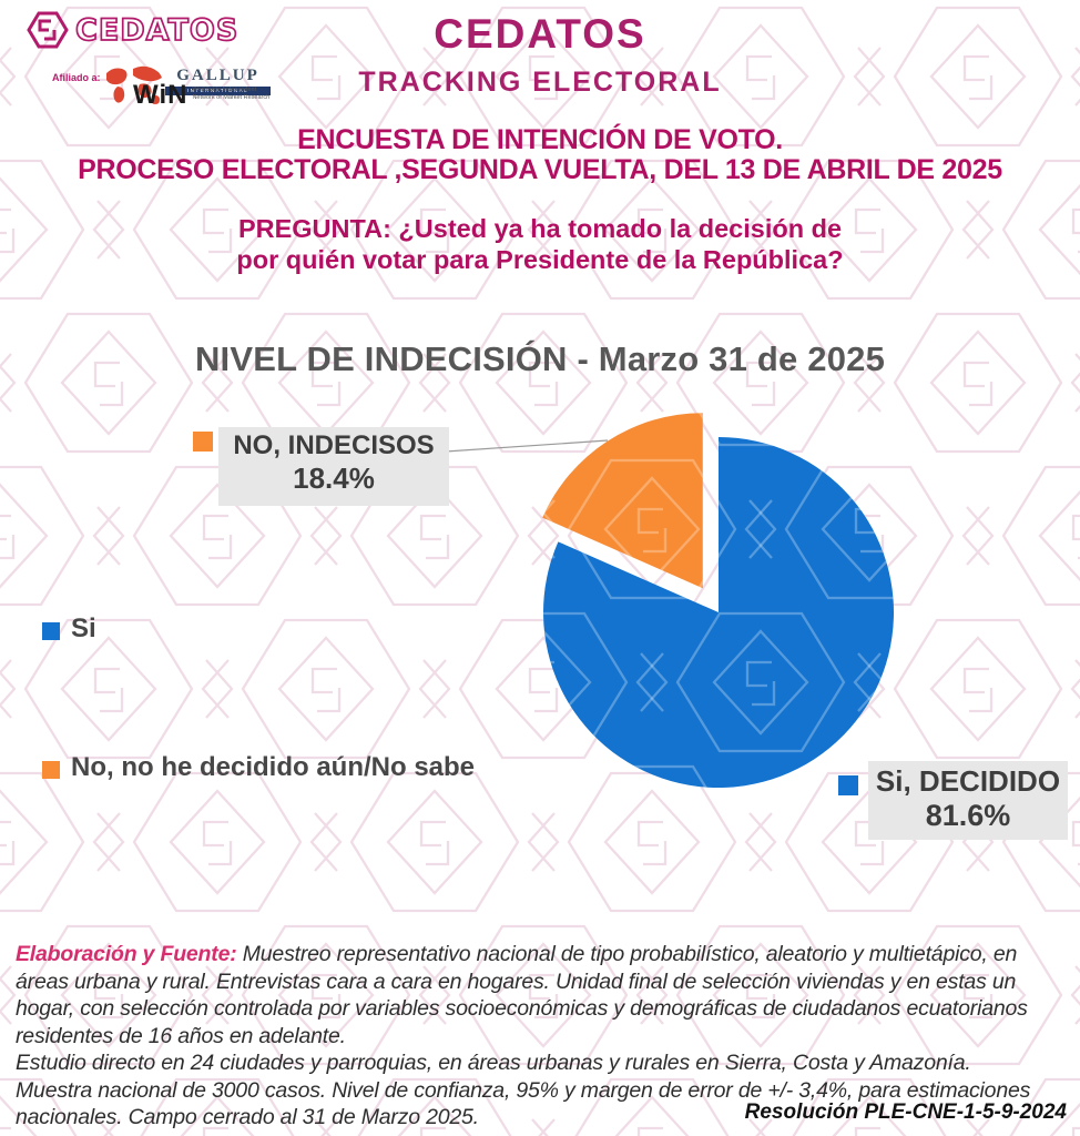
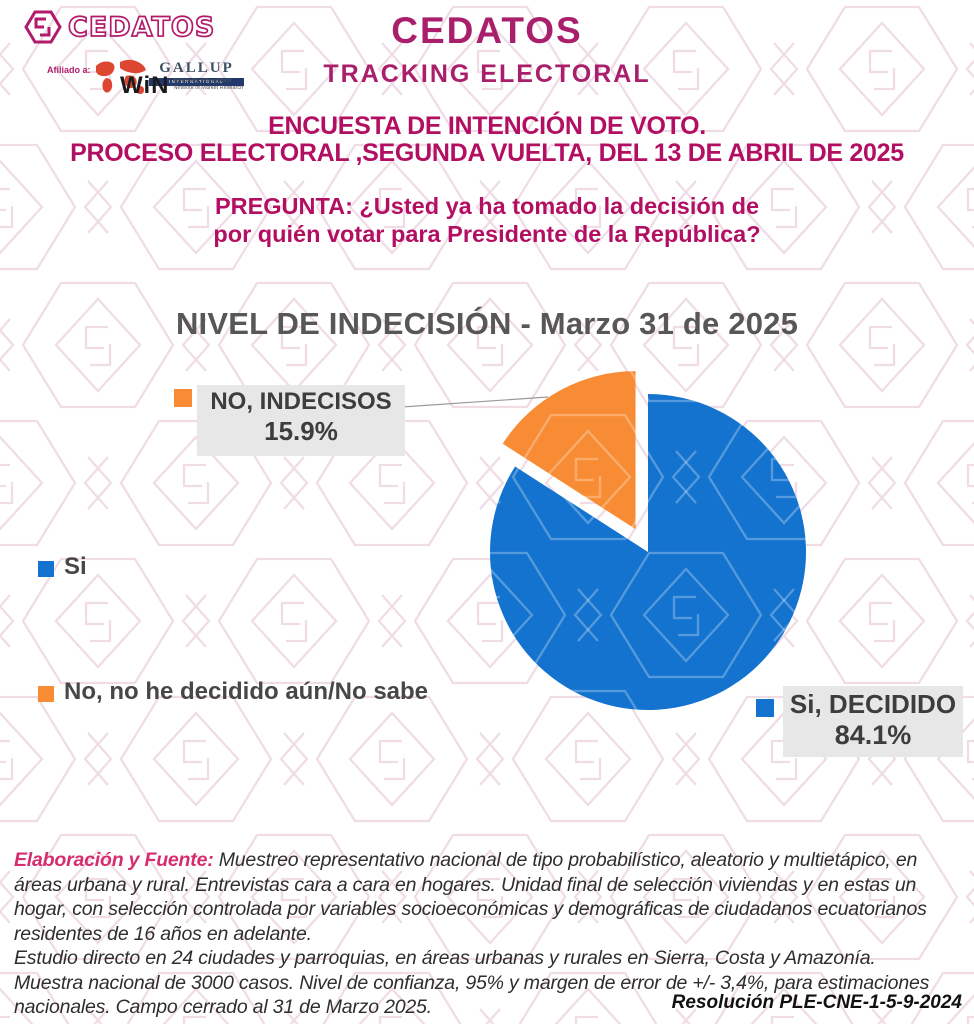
Si: 81.6% -> 84.1%
No, no he decidido aún/No sabe: 18.4% -> 15.9%
